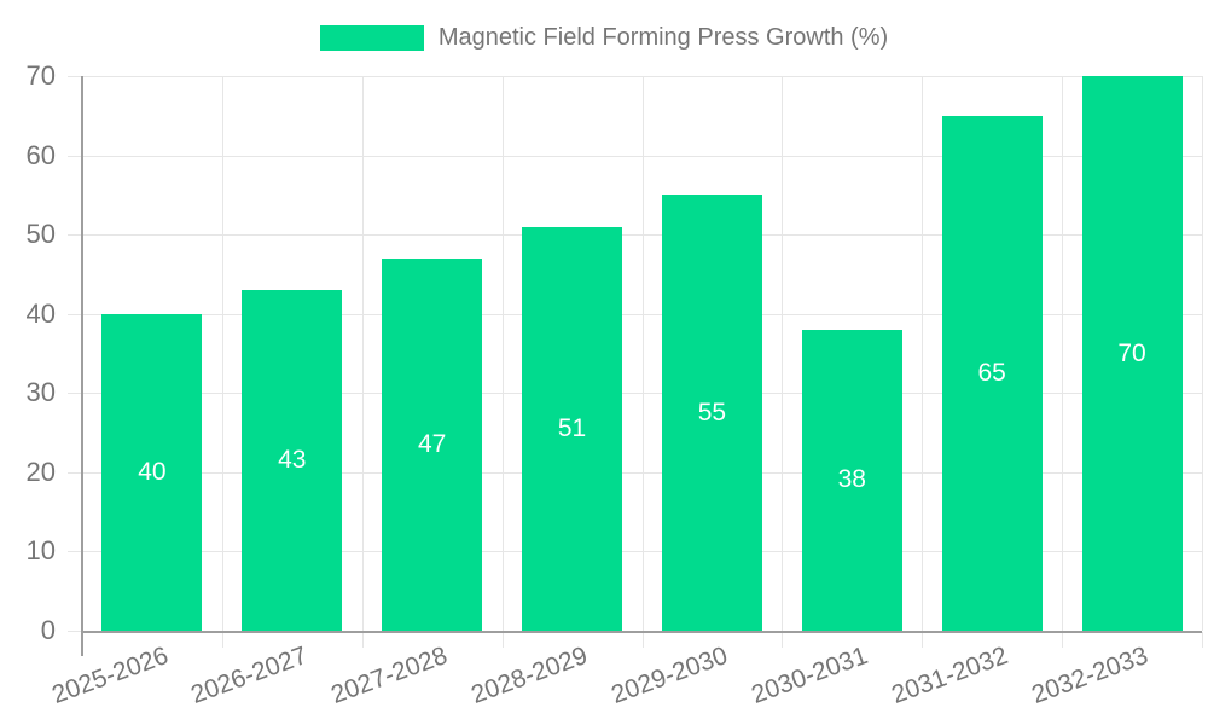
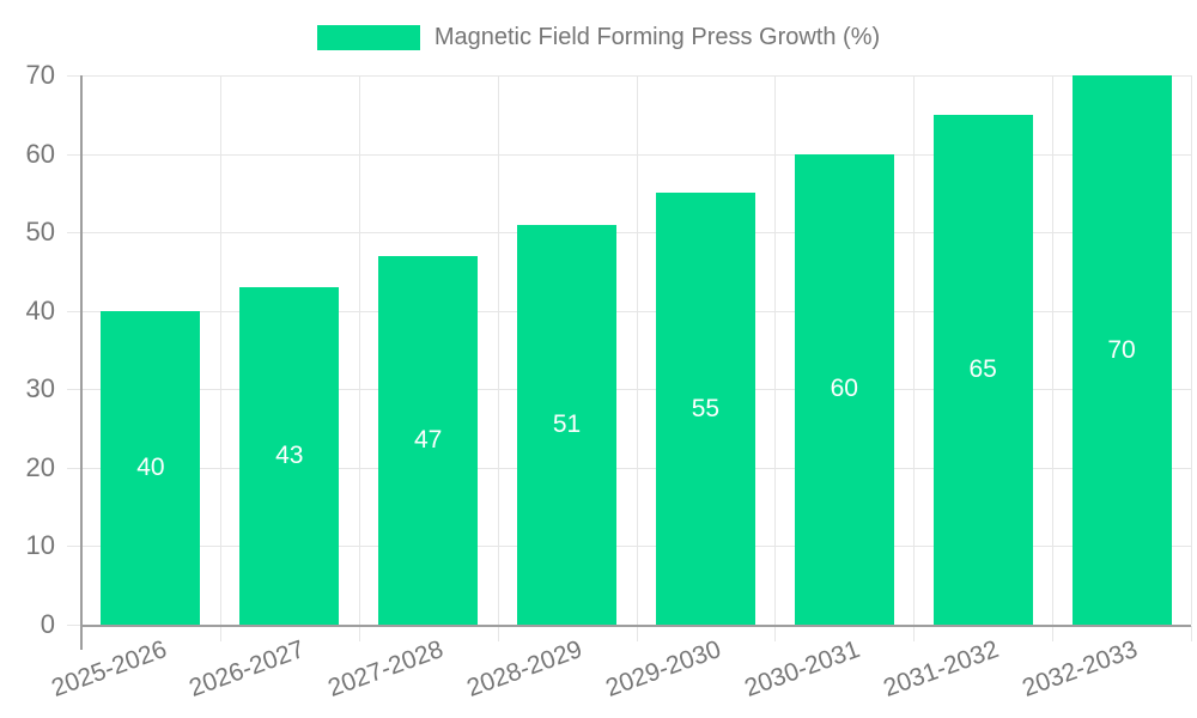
2030-2031: 38 -> 60
